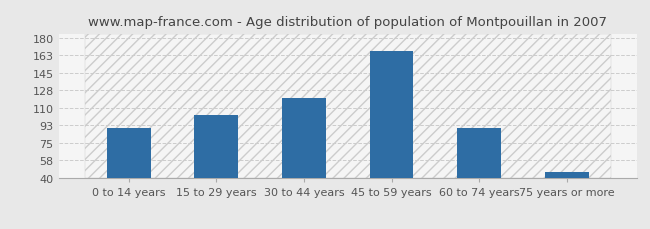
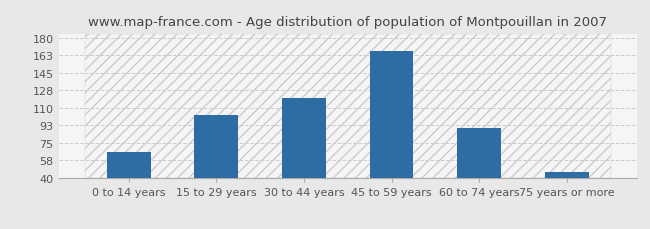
0 to 14 years: 90 -> 66
